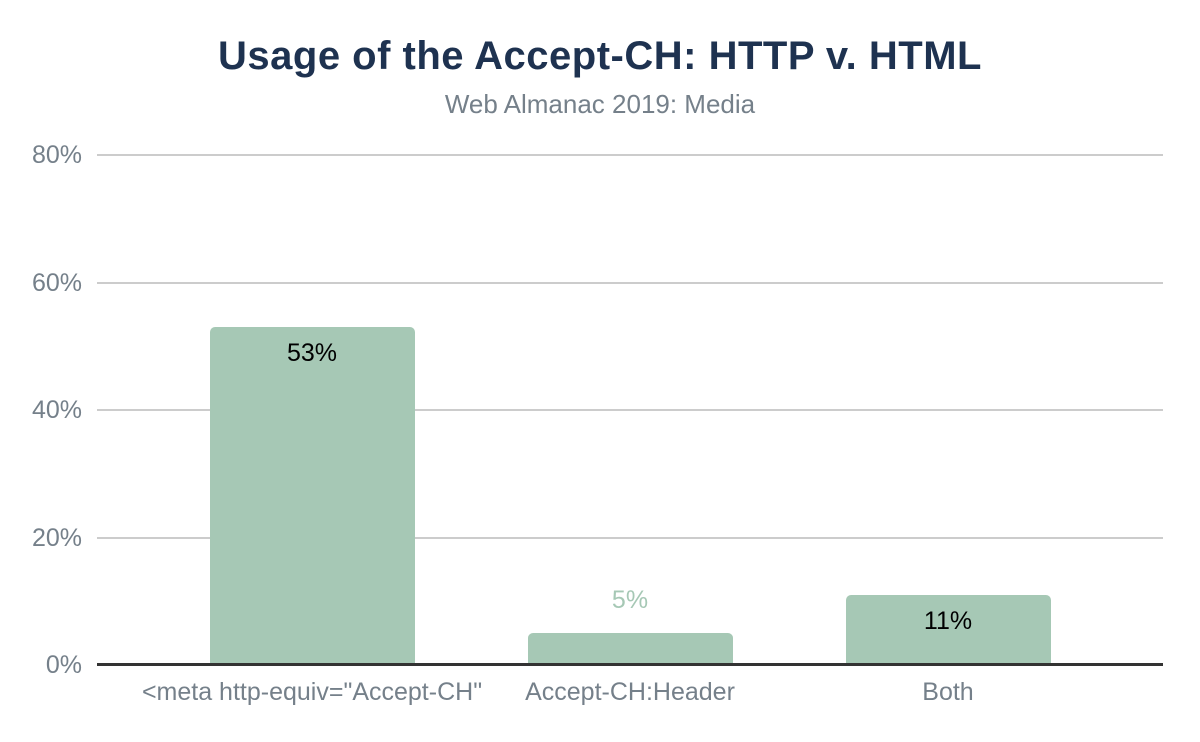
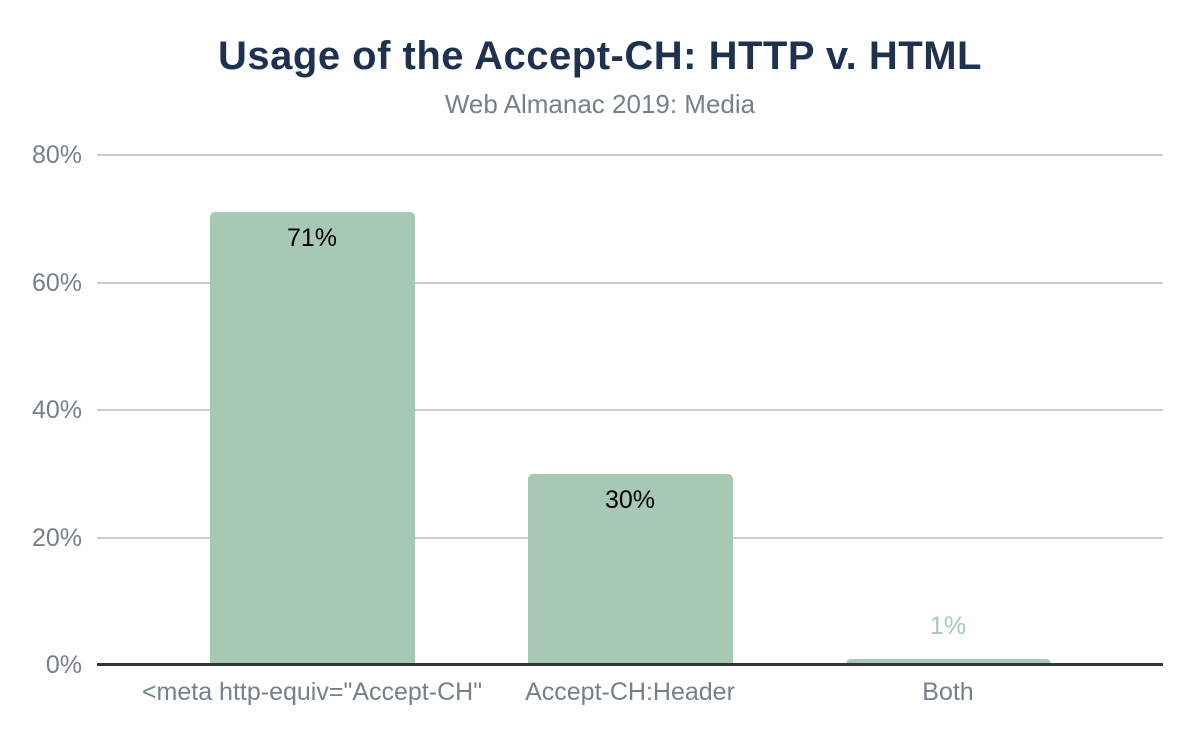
<meta http-equiv="Accept-CH": 53% -> 71%
Accept-CH:Header: 5% -> 30%
Both: 11% -> 1%
